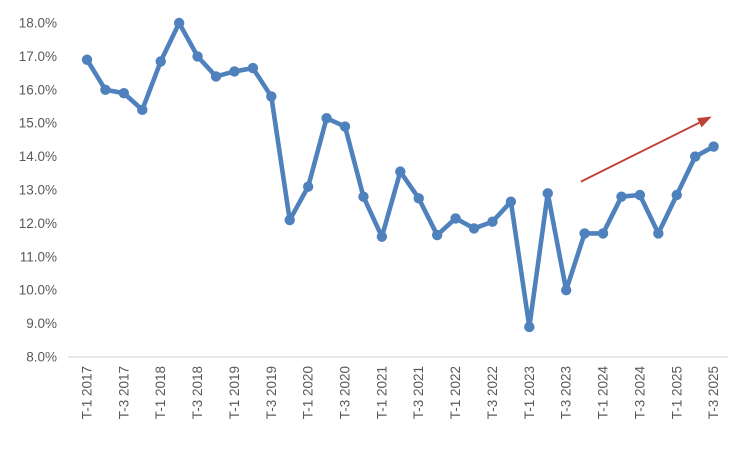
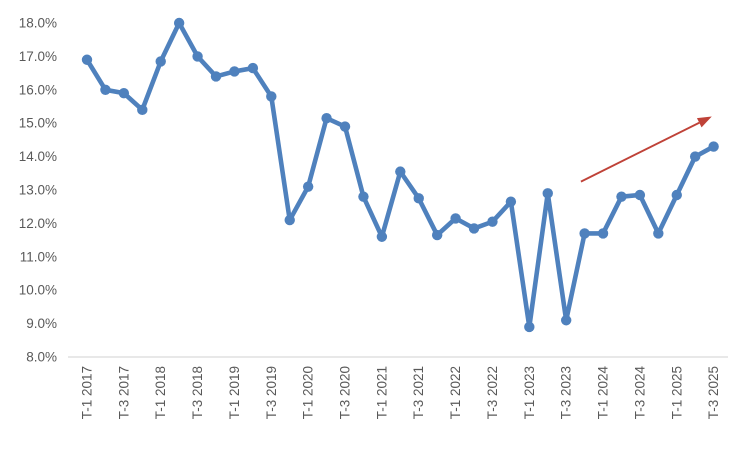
T-3 2023: 10.0% -> 9.1%
